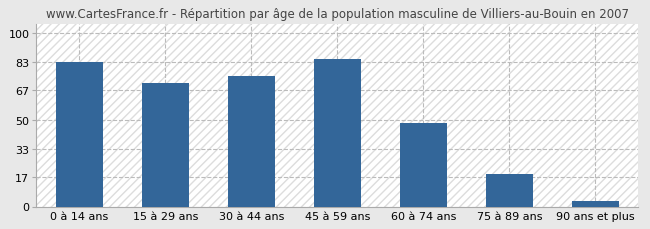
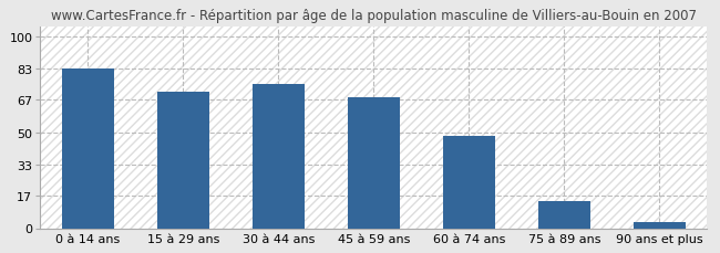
45 à 59 ans: 85 -> 68
75 à 89 ans: 19 -> 14
